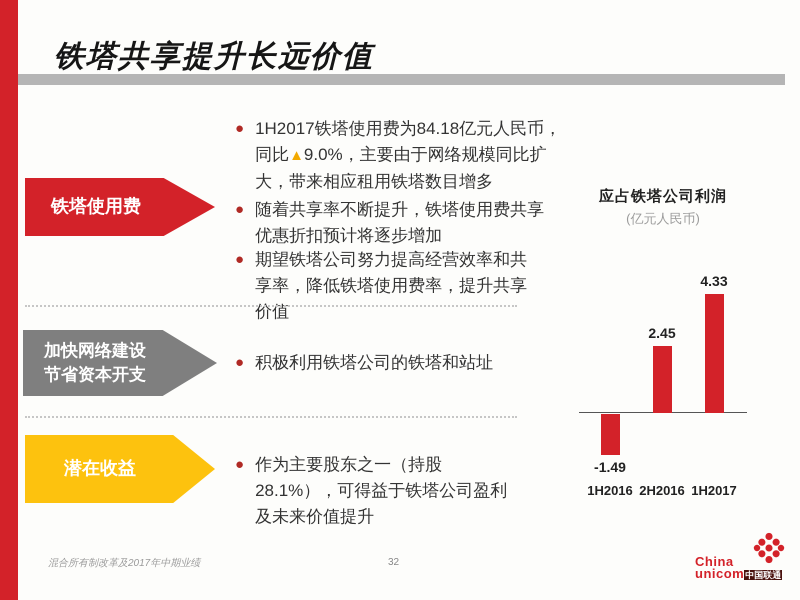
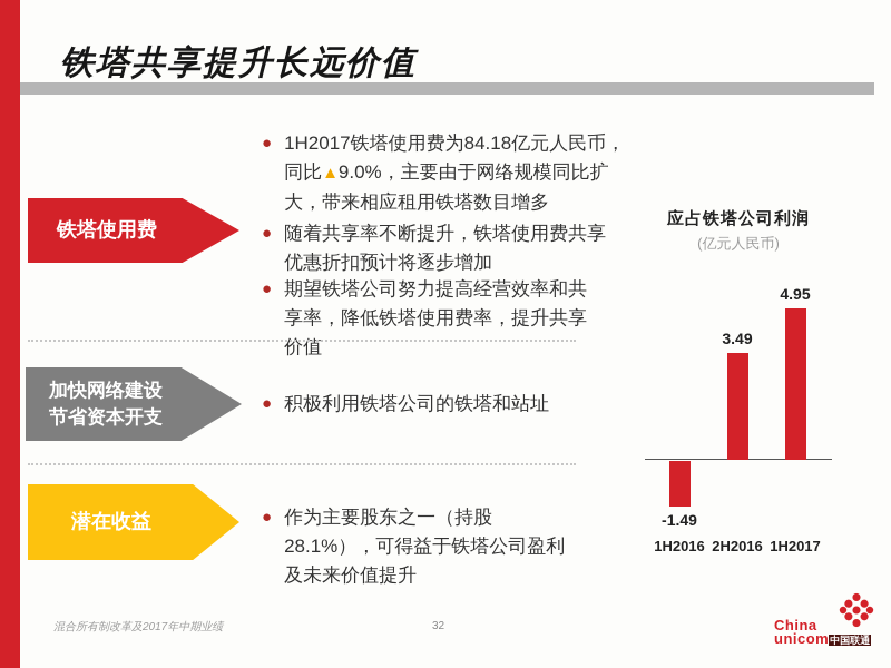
2H2016: 2.45 -> 3.49
1H2017: 4.33 -> 4.95
